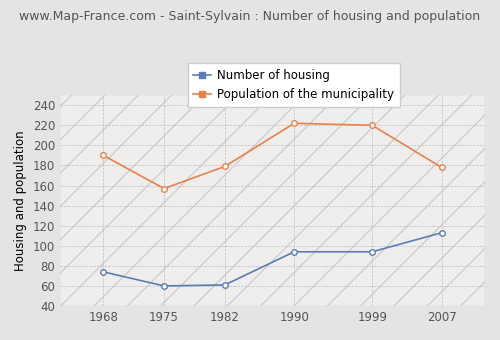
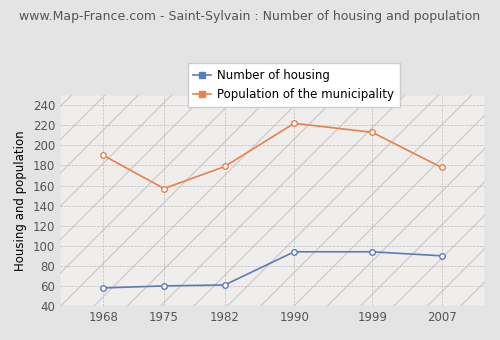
Number of housing/1968: 74 -> 58
Population of the municipality/1999: 220 -> 213
Number of housing/2007: 113 -> 90
